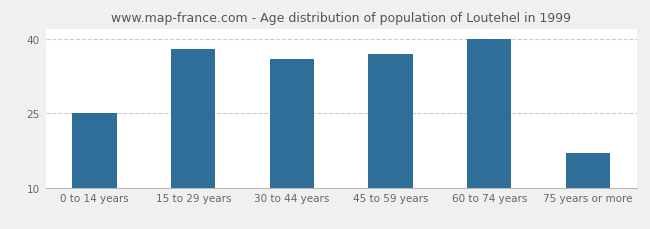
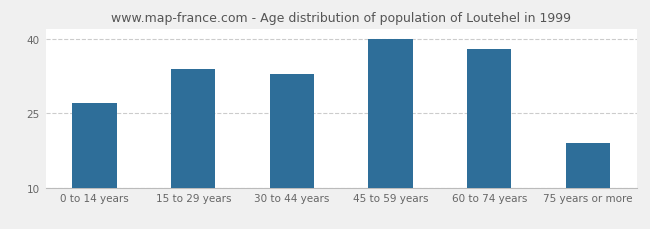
0 to 14 years: 25 -> 27
15 to 29 years: 38 -> 34
30 to 44 years: 36 -> 33
45 to 59 years: 37 -> 40
60 to 74 years: 40 -> 38
75 years or more: 17 -> 19
